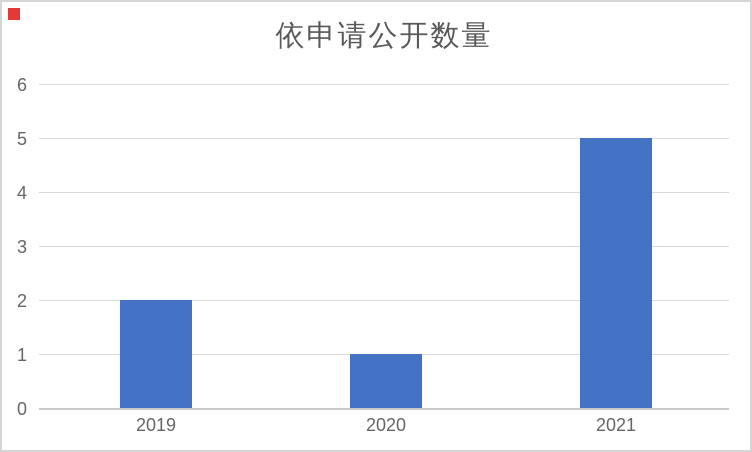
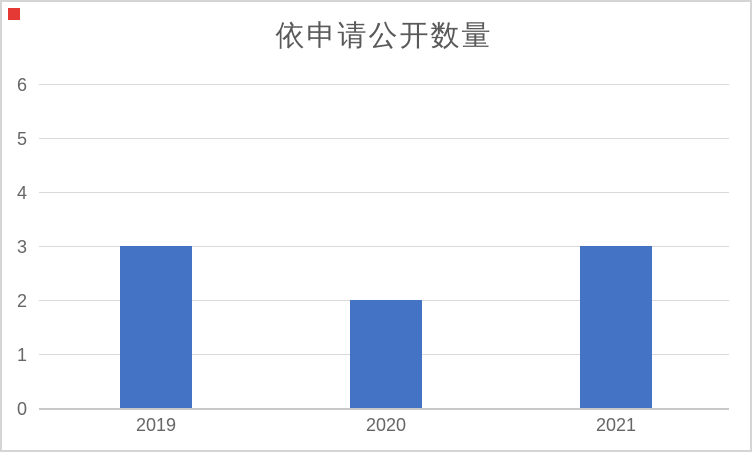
2019: 2 -> 3
2020: 1 -> 2
2021: 5 -> 3
